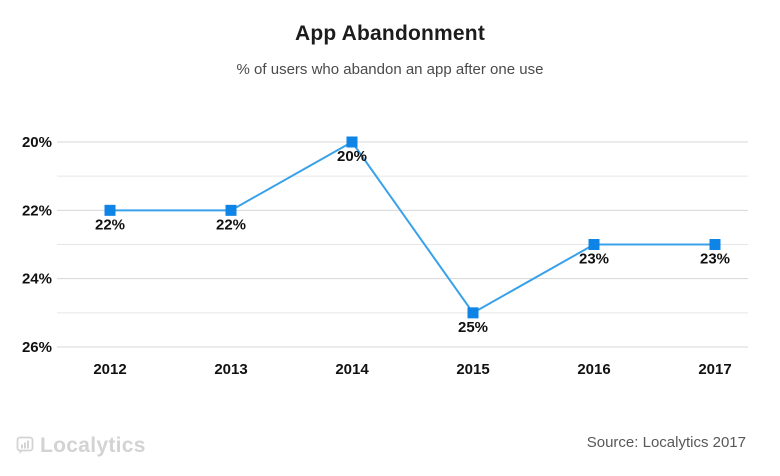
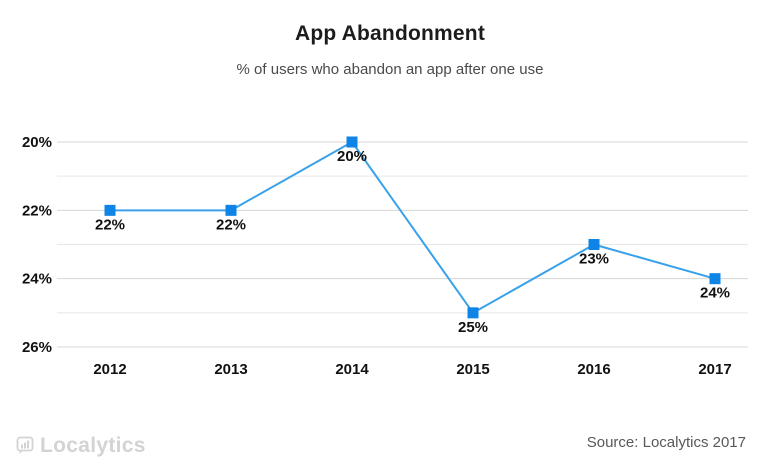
2017: 23% -> 24%
